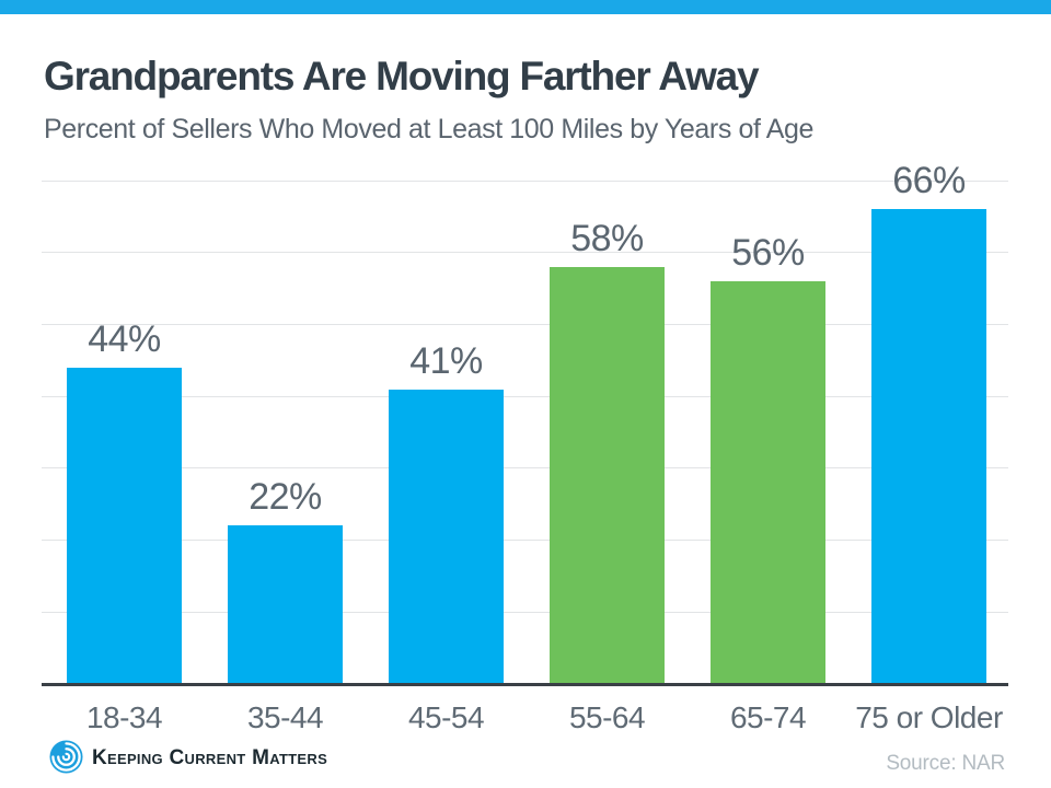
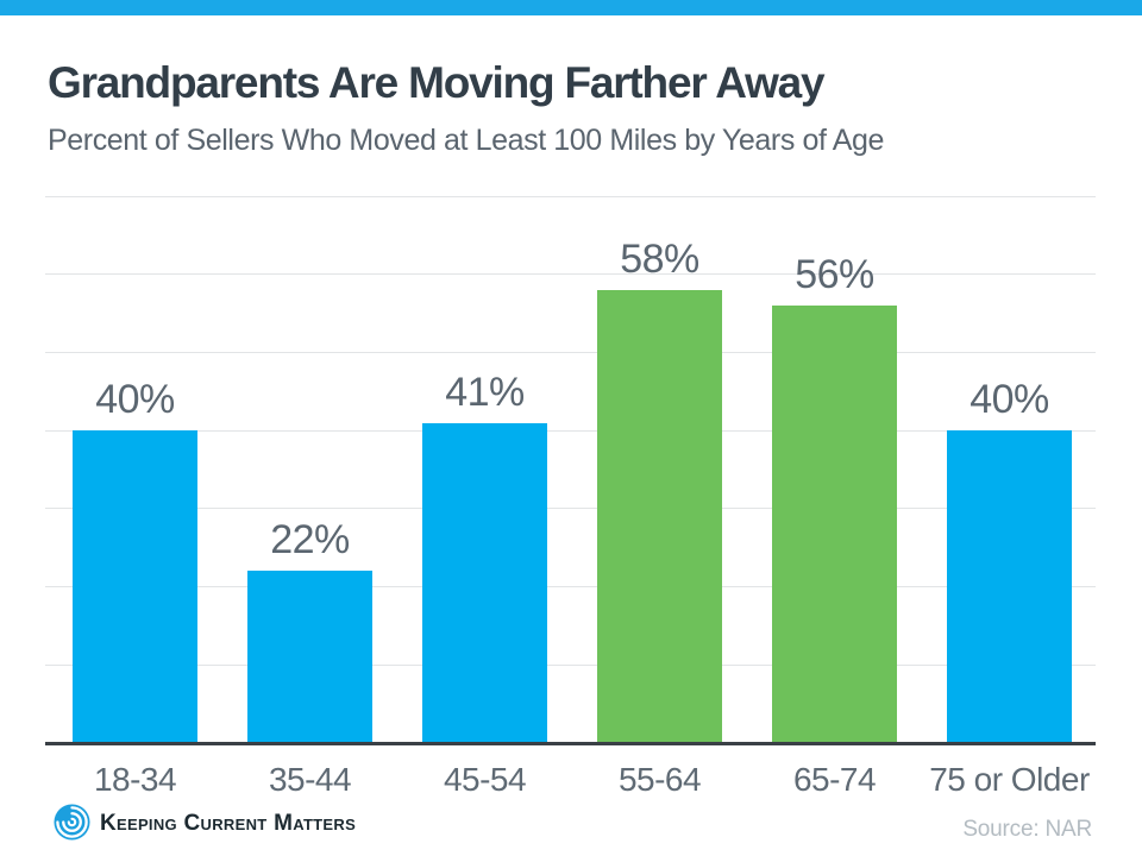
18-34: 44% -> 40%
75 or Older: 66% -> 40%
